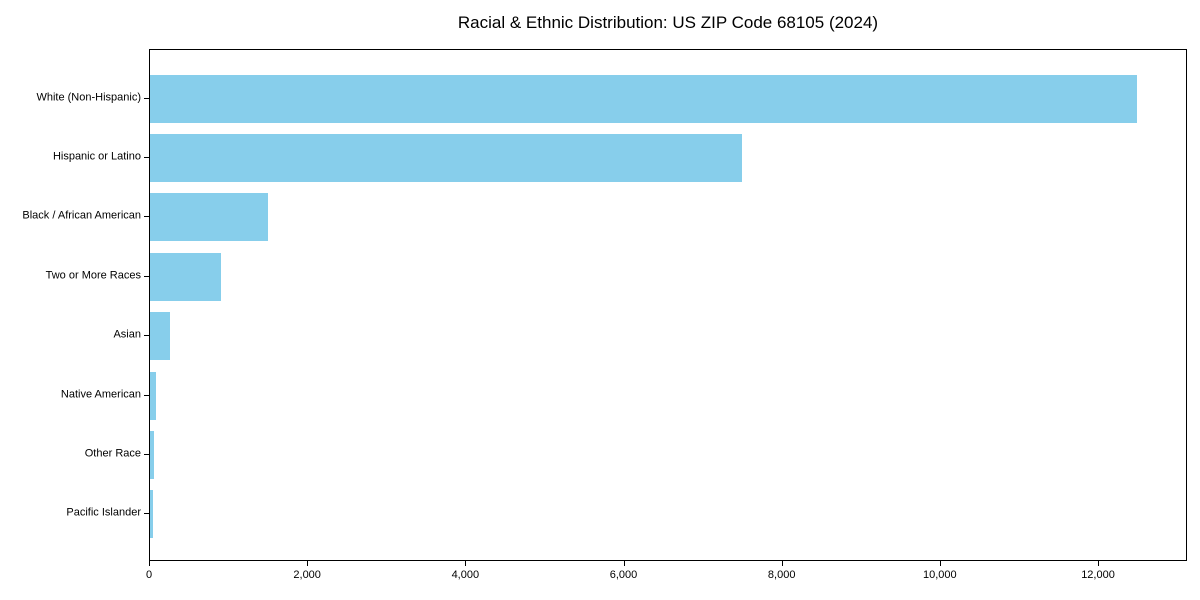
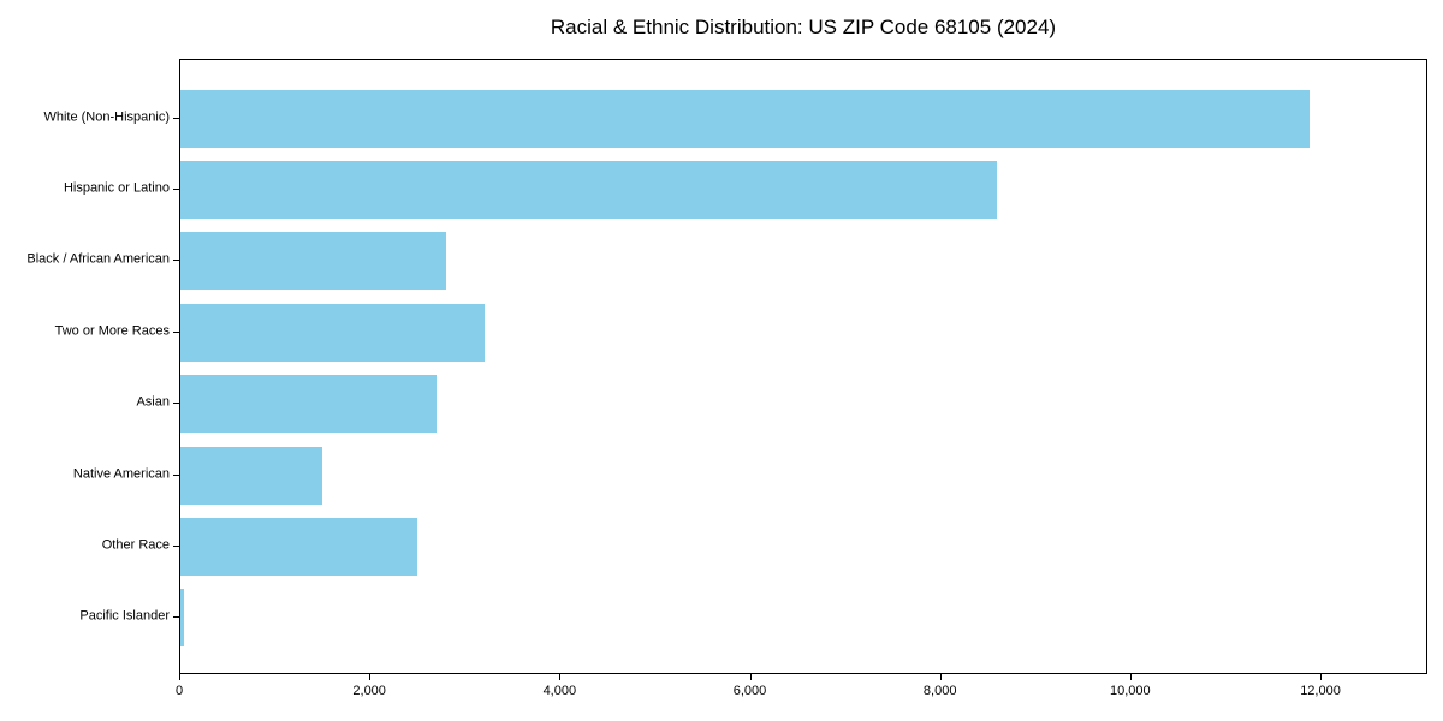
White (Non-Hispanic): 12500 -> 11900
Hispanic or Latino: 7500 -> 8600
Black / African American: 1500 -> 2800
Two or More Races: 900 -> 3200
Asian: 200 -> 2700
Native American: 100 -> 1500
Other Race: 100 -> 2500
